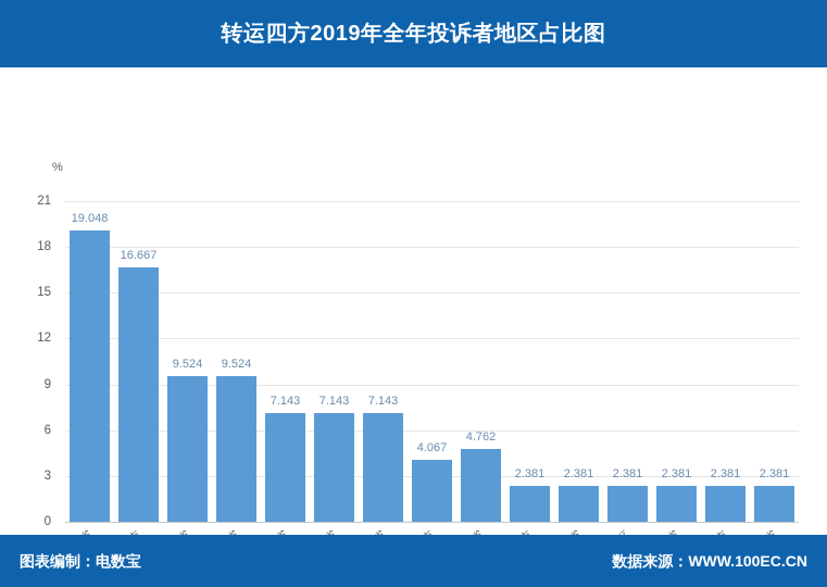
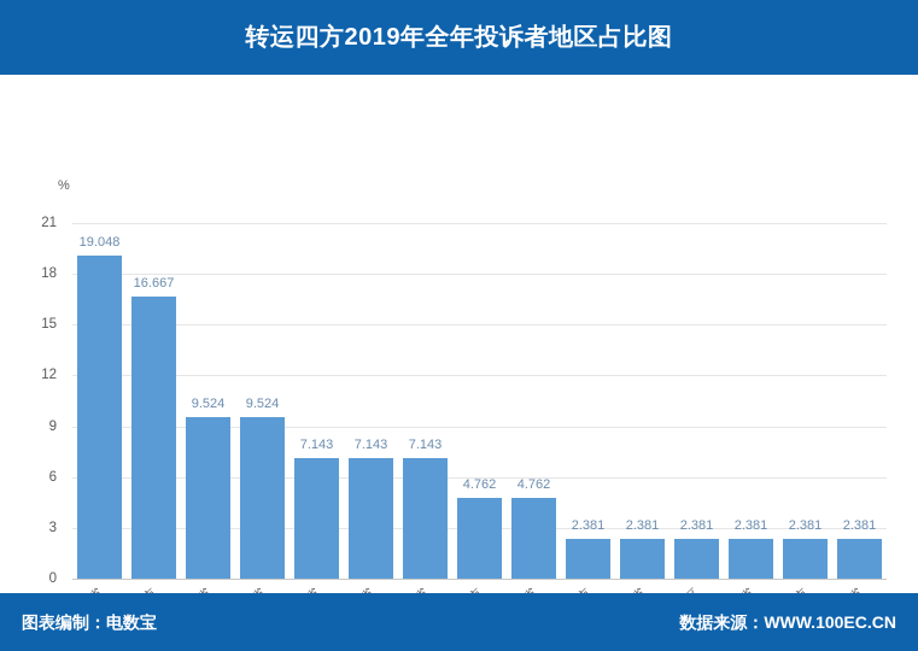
天津市: 4.067 -> 4.762
